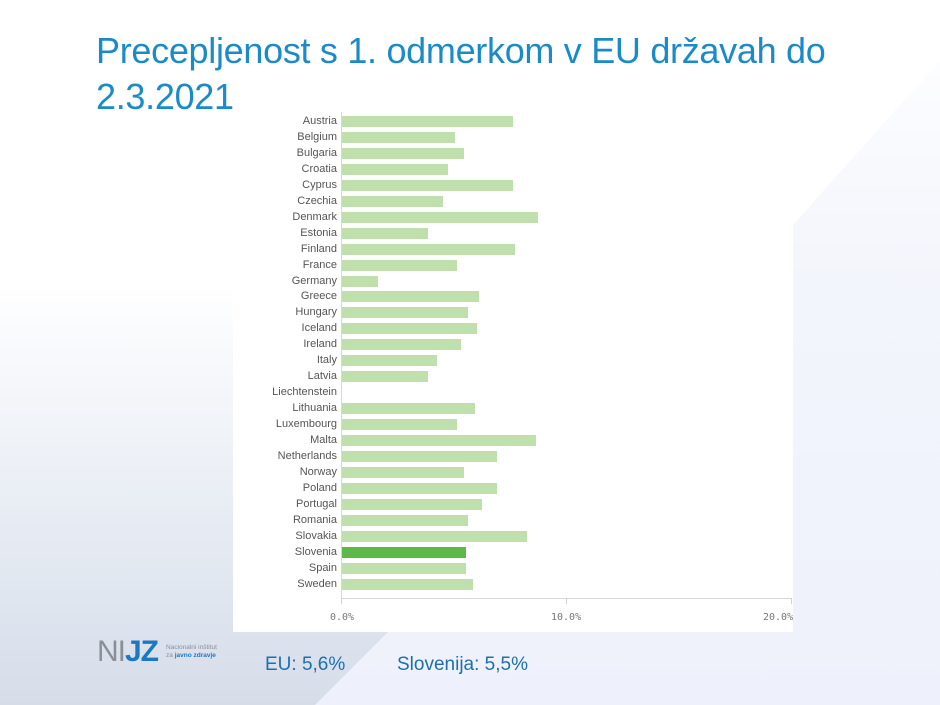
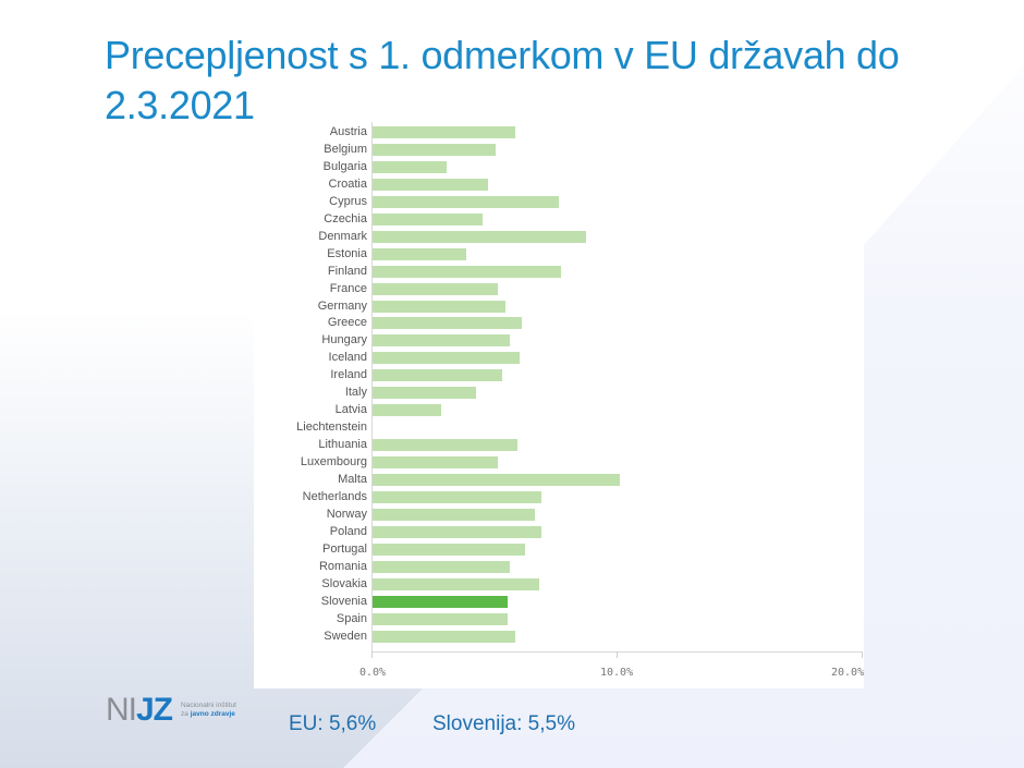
Austria: 7.6% -> 5.8%
Bulgaria: 5.4% -> 3.0%
Germany: 1.6% -> 5.4%
Latvia: 3.8% -> 2.8%
Malta: 8.6% -> 10.1%
Norway: 5.4% -> 6.6%
Slovakia: 8.2% -> 6.8%
